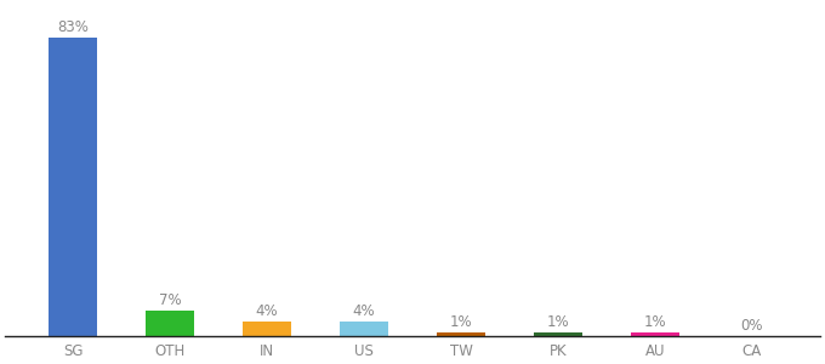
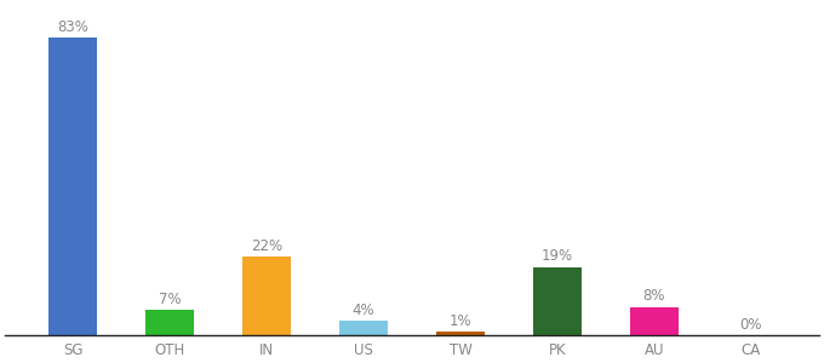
IN: 4% -> 22%
PK: 1% -> 19%
AU: 1% -> 8%
